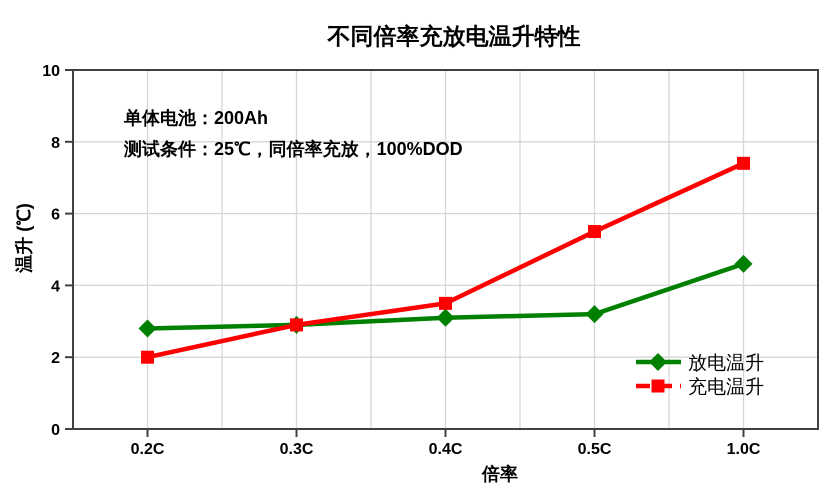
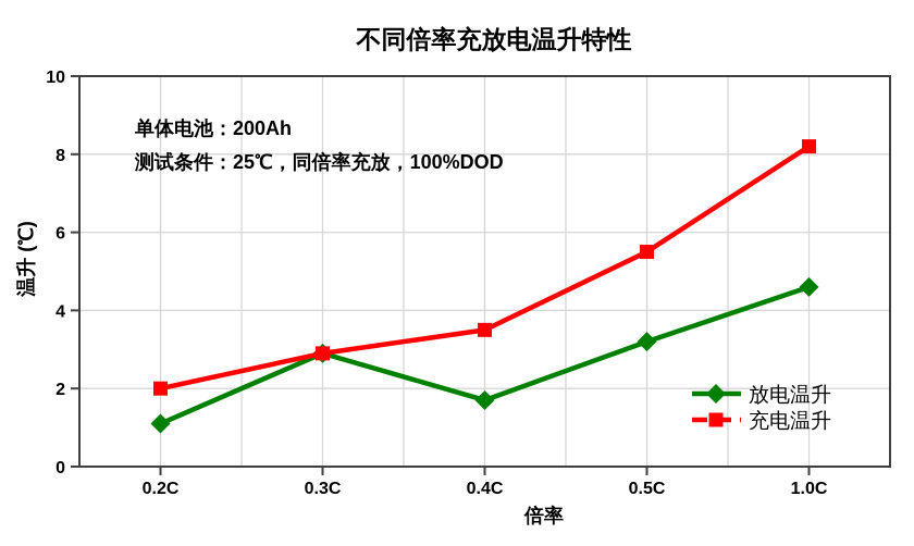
放电温升/0.2C: 2.8 -> 1.1
放电温升/0.4C: 3.1 -> 1.7
充电温升/1.0C: 7.4 -> 8.2
